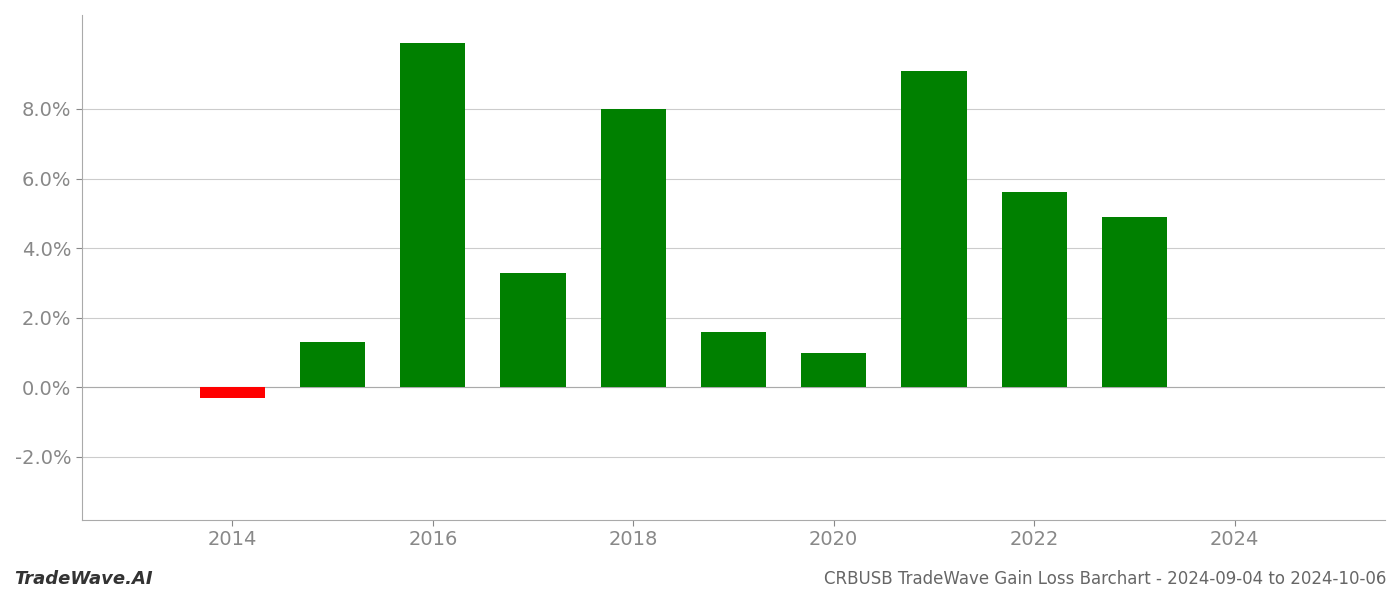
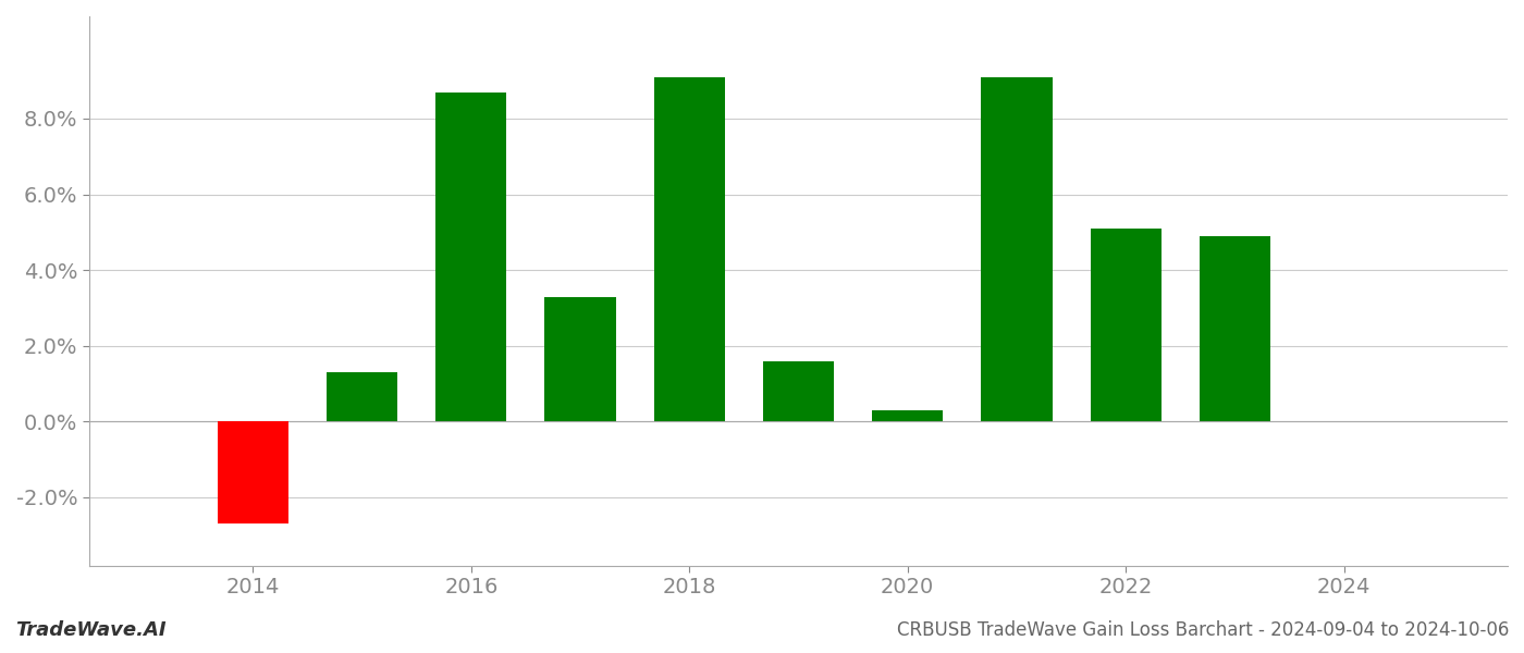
2014: -0.3% -> -2.7%
2016: 9.9% -> 8.7%
2018: 8.0% -> 9.1%
2020: 1.0% -> 0.3%
2022: 5.6% -> 5.1%
